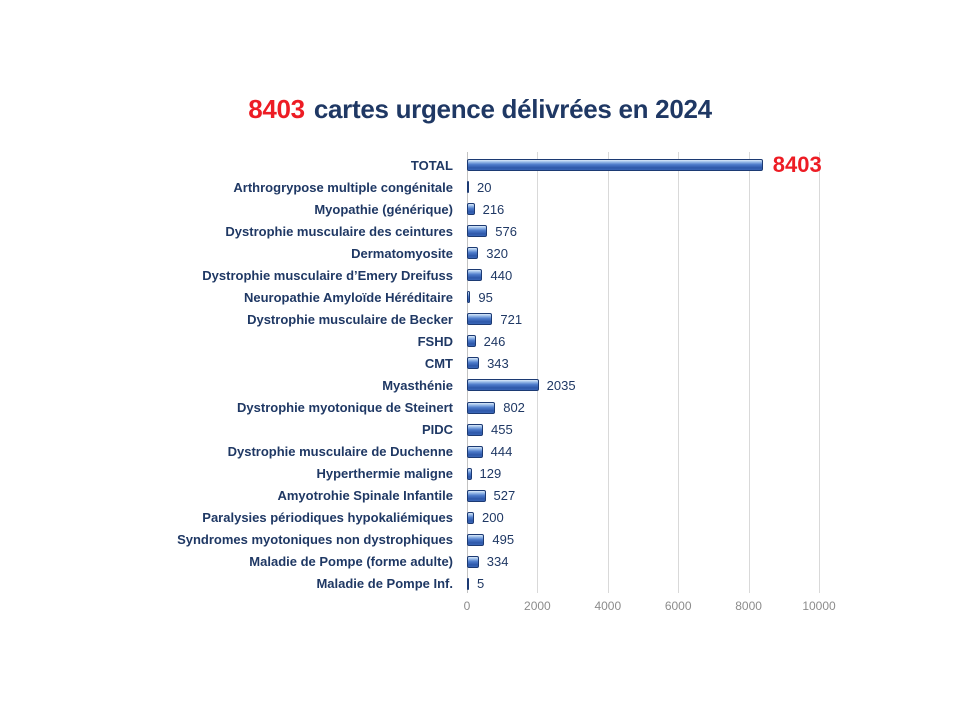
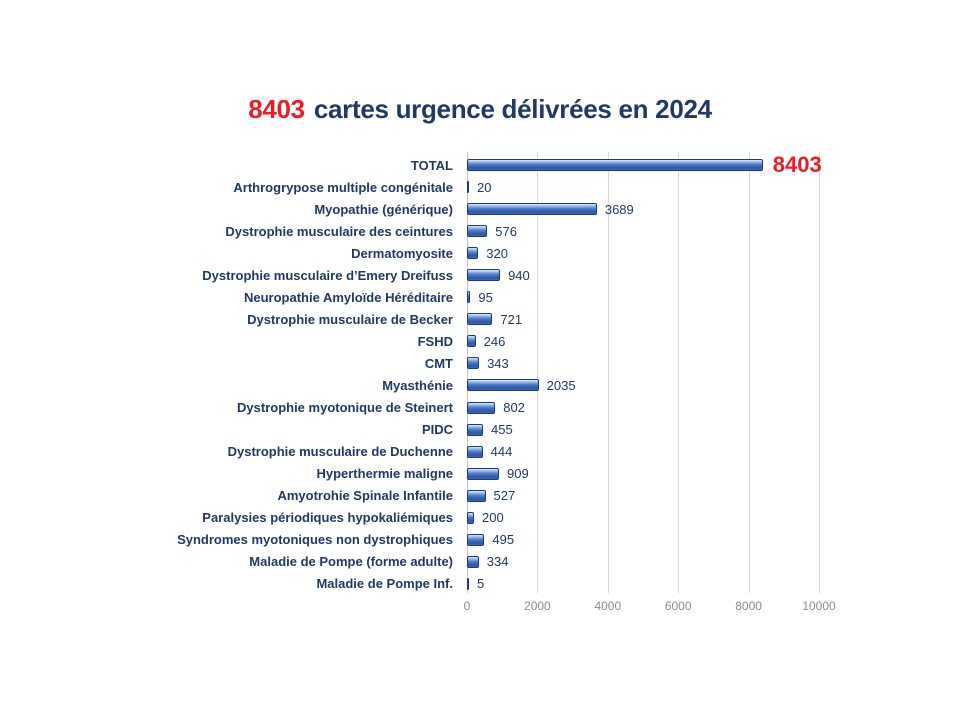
Myopathie (générique): 216 -> 3689
Dystrophie musculaire d’Emery Dreifuss: 440 -> 940
Hyperthermie maligne: 129 -> 909
